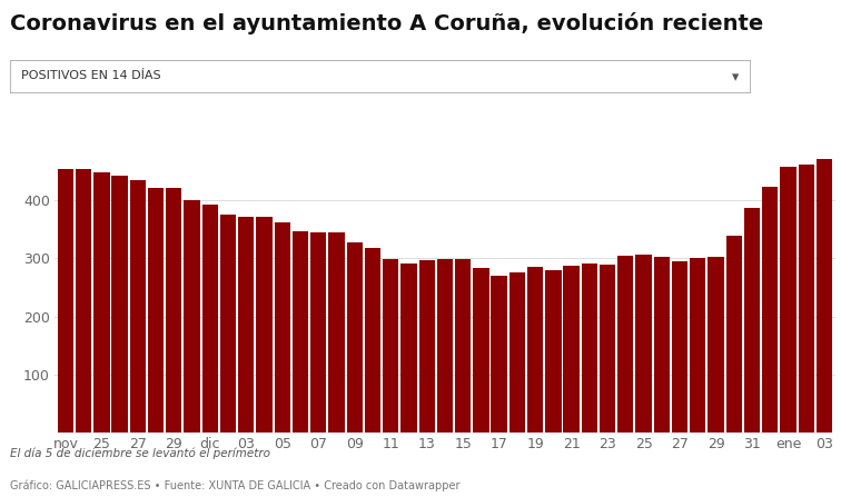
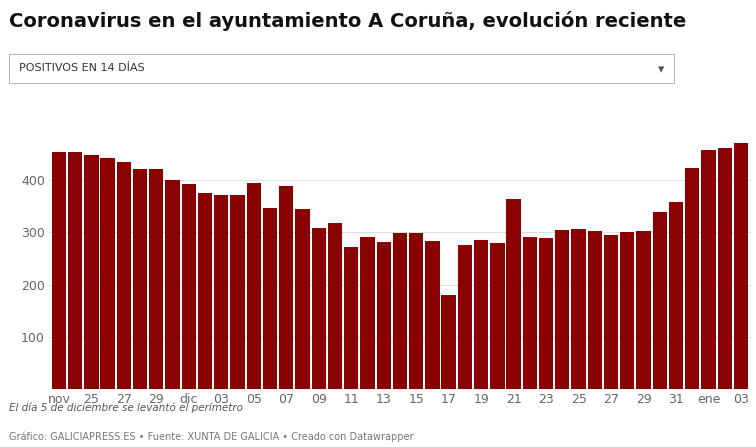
05: 363 -> 394
07: 344 -> 390
09: 328 -> 308
11: 299 -> 272
13: 297 -> 282
17: 270 -> 180
21: 288 -> 364
31: 387 -> 358
